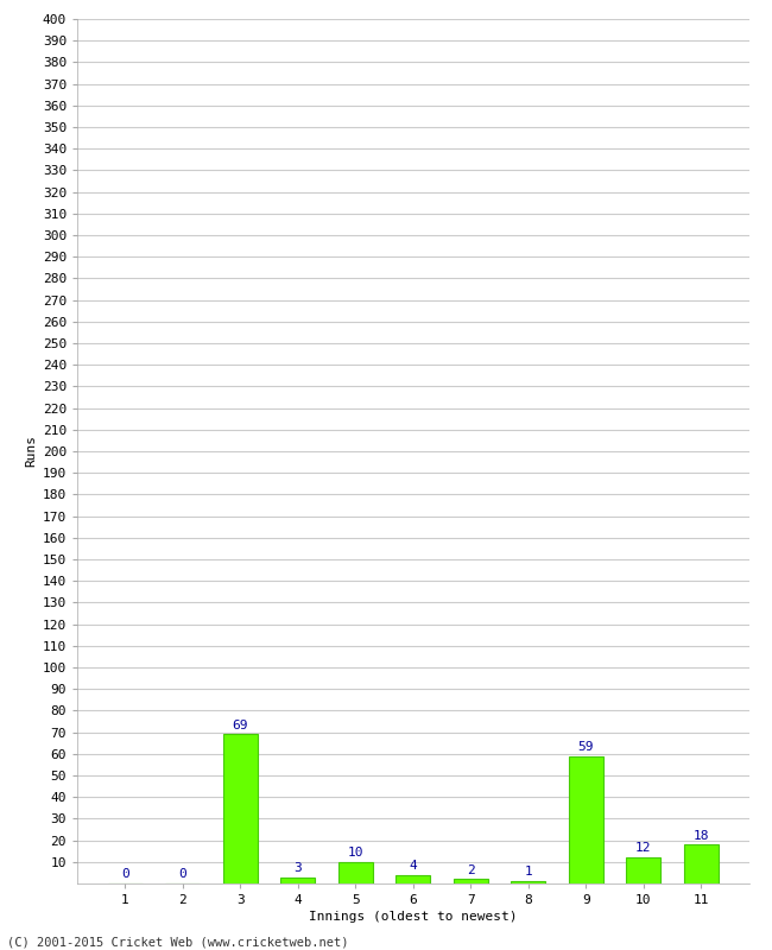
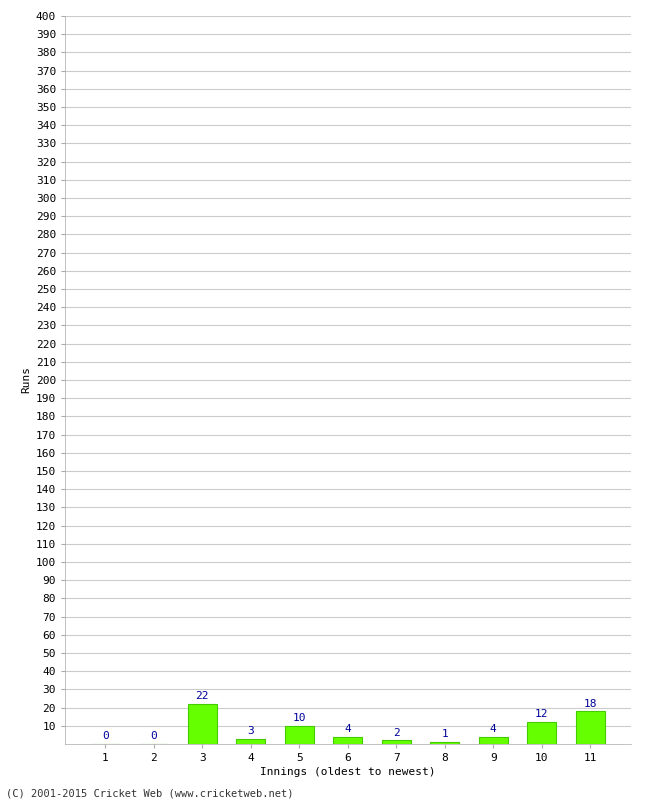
3: 69 -> 22
9: 59 -> 4
